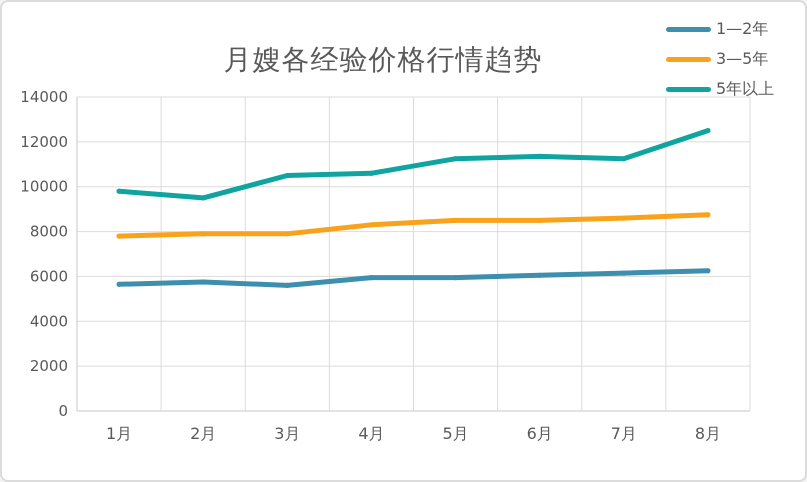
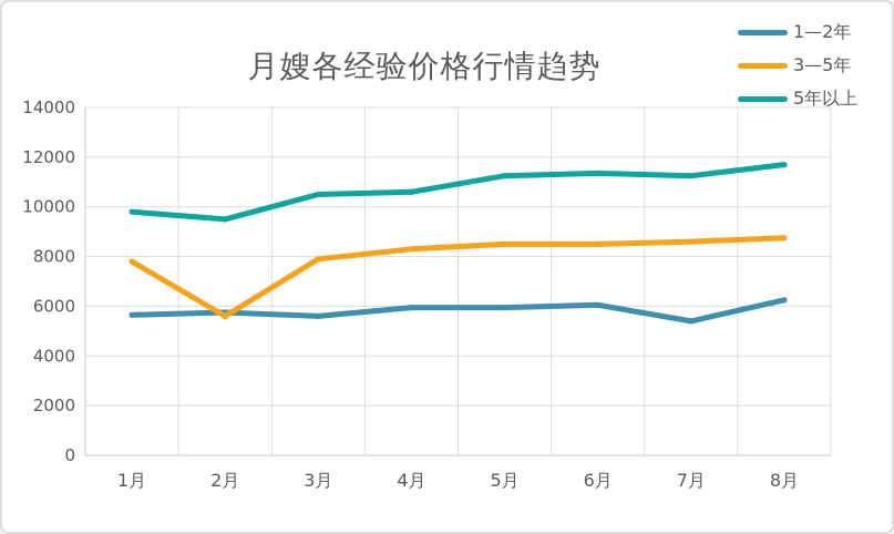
3—5年/2月: 7900 -> 5600
1—2年/7月: 6200 -> 5400
5年以上/8月: 12500 -> 11700
